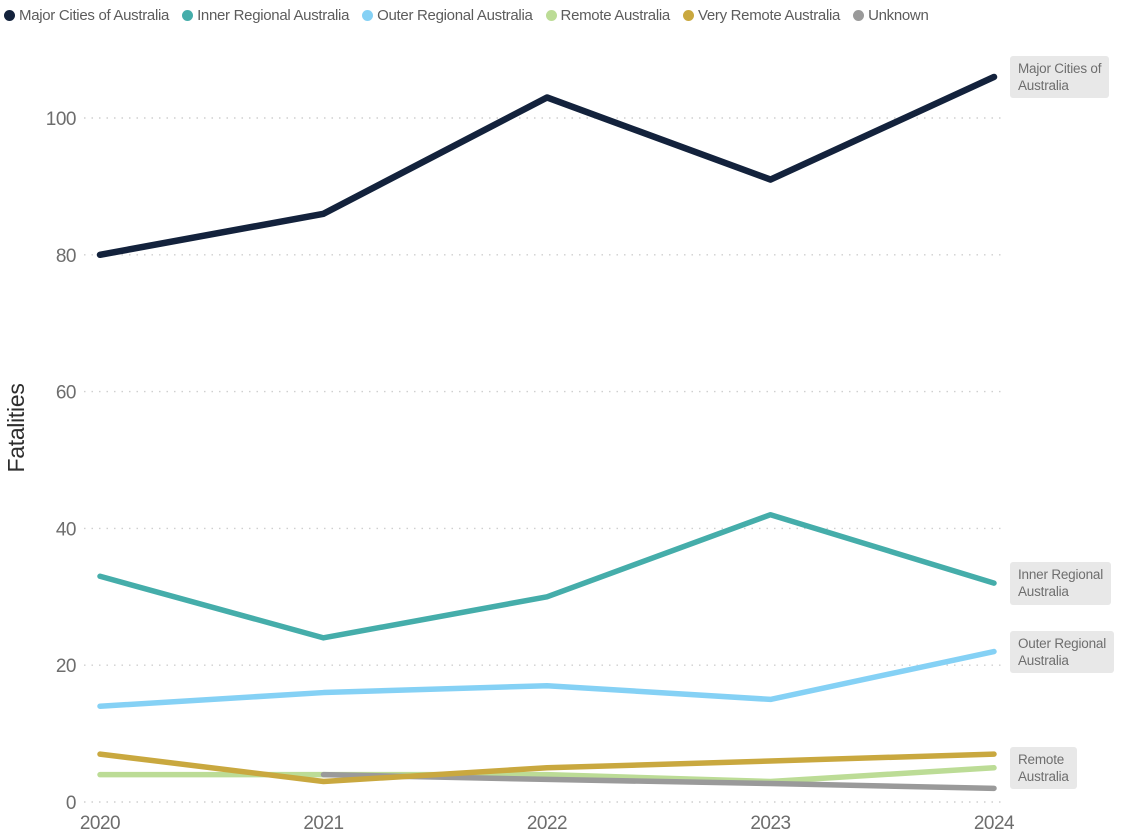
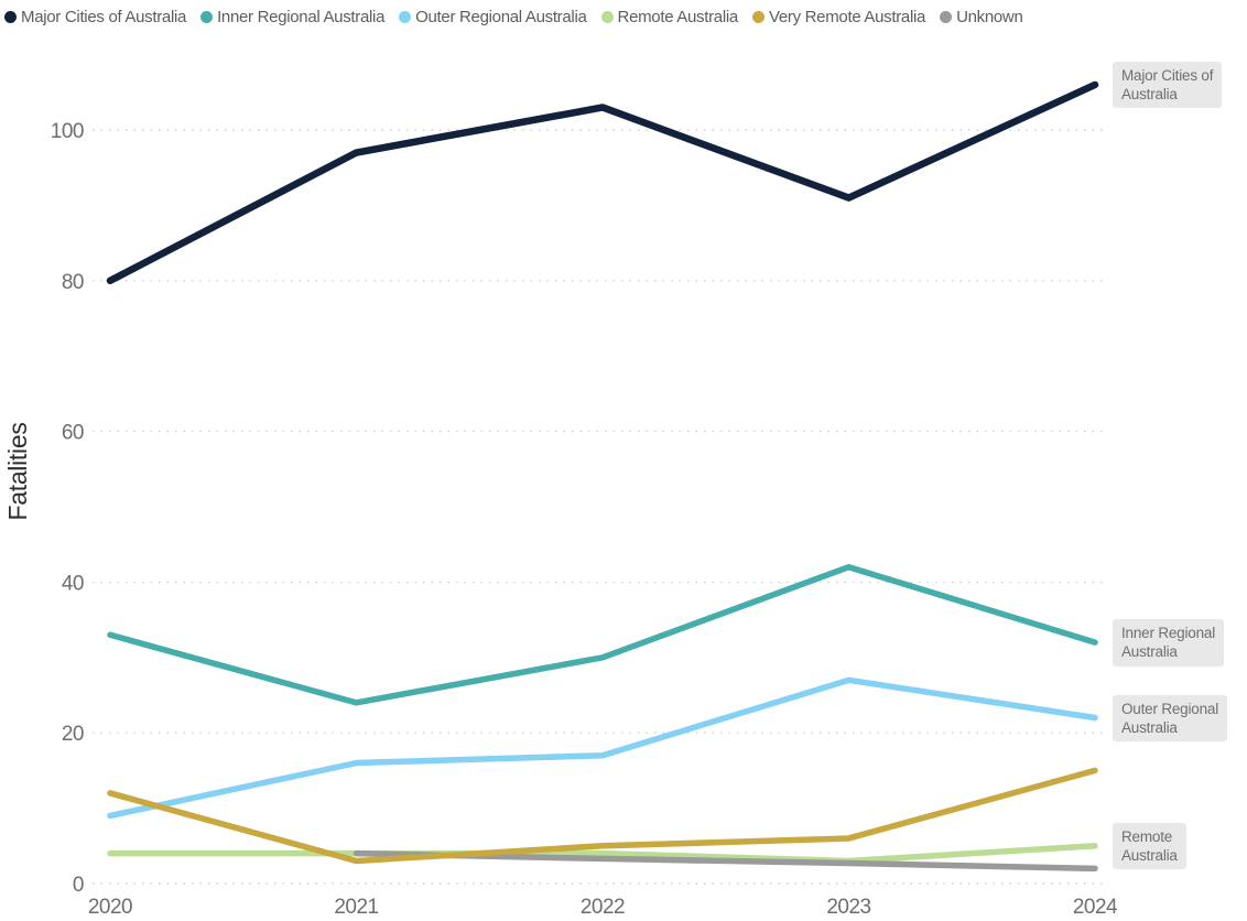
Outer Regional Australia/2020: 14 -> 9
Very Remote Australia/2020: 7 -> 12
Major Cities of Australia/2021: 86 -> 97
Outer Regional Australia/2023: 15 -> 27
Very Remote Australia/2024: 7 -> 15
